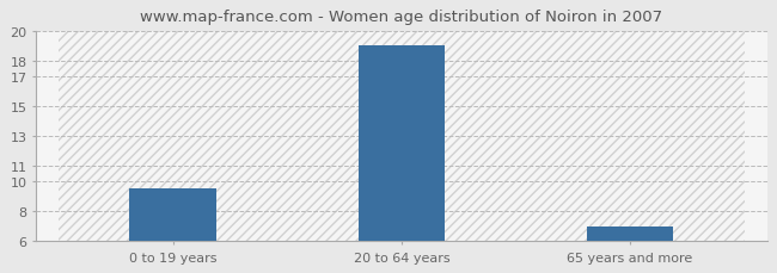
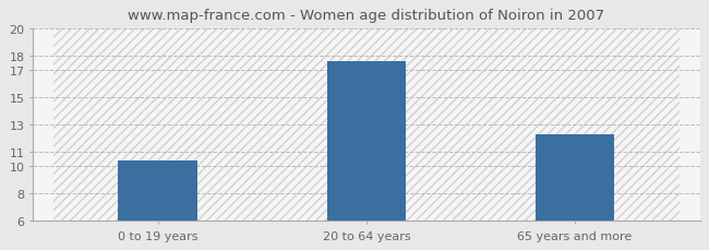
0 to 19 years: 9.5 -> 10.4
20 to 64 years: 19.0 -> 17.6
65 years and more: 7.0 -> 12.3
